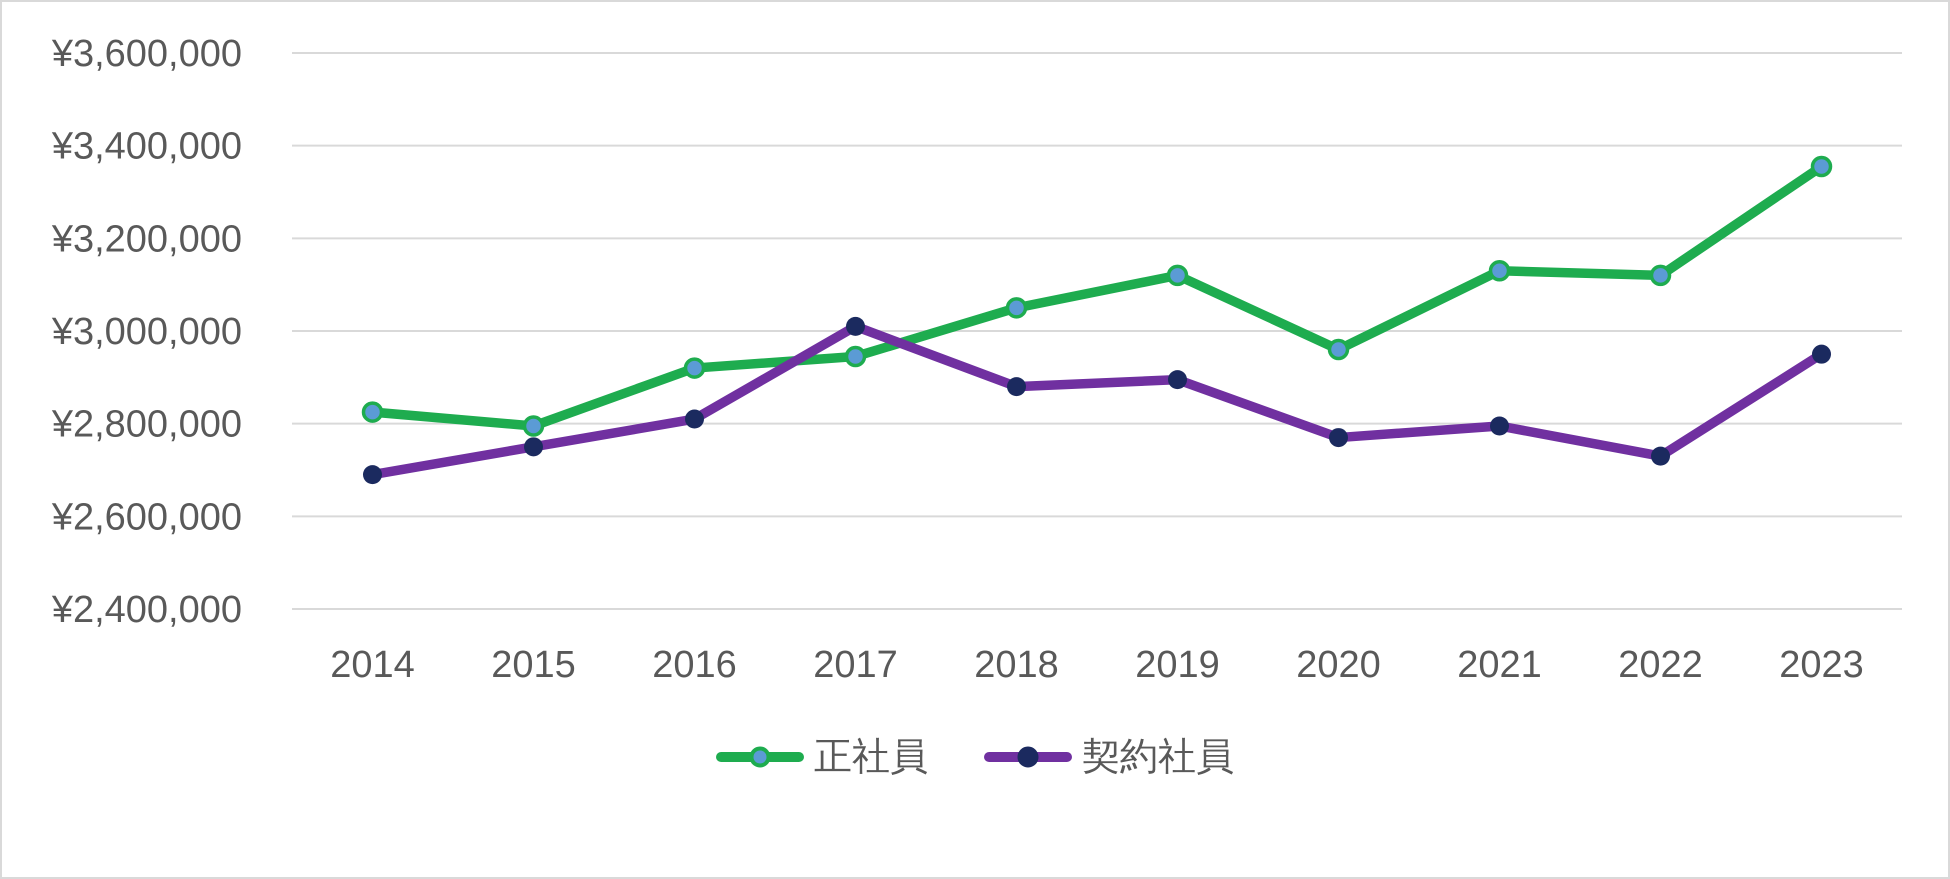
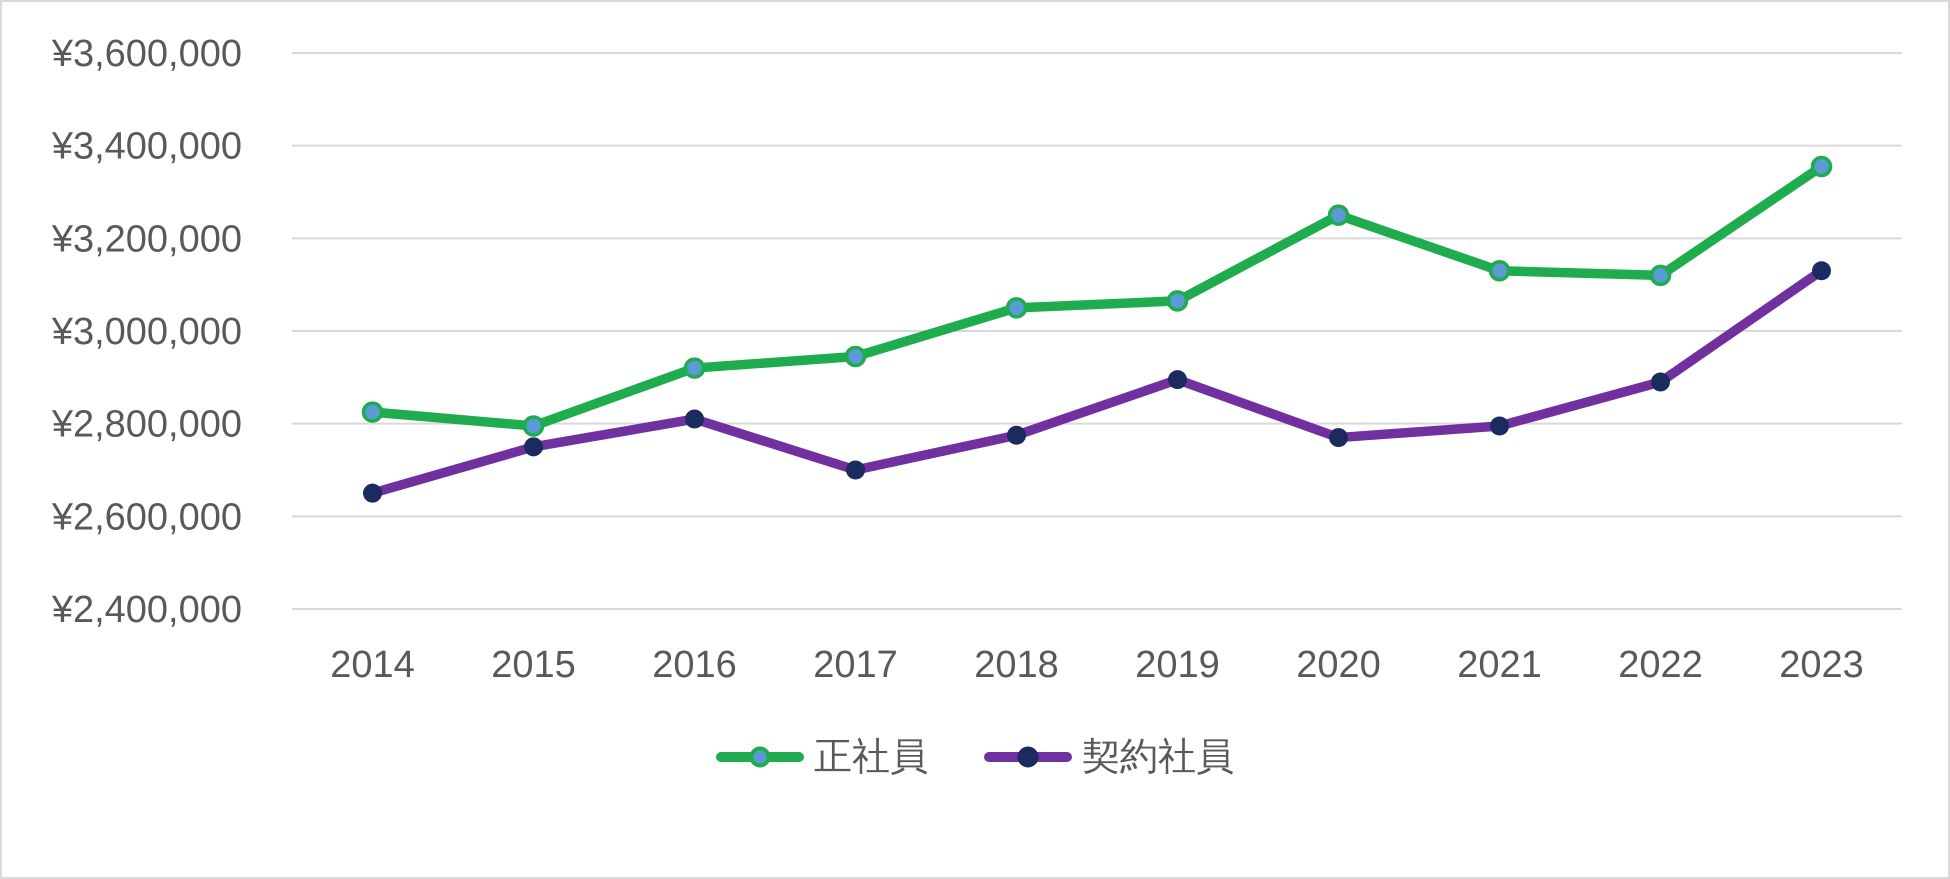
契約社員/2014: ¥2690000 -> ¥2650000
契約社員/2017: ¥3010000 -> ¥2700000
契約社員/2018: ¥2880000 -> ¥2780000
正社員/2019: ¥3120000 -> ¥3060000
正社員/2020: ¥2960000 -> ¥3250000
契約社員/2022: ¥2730000 -> ¥2890000
契約社員/2023: ¥2950000 -> ¥3130000
